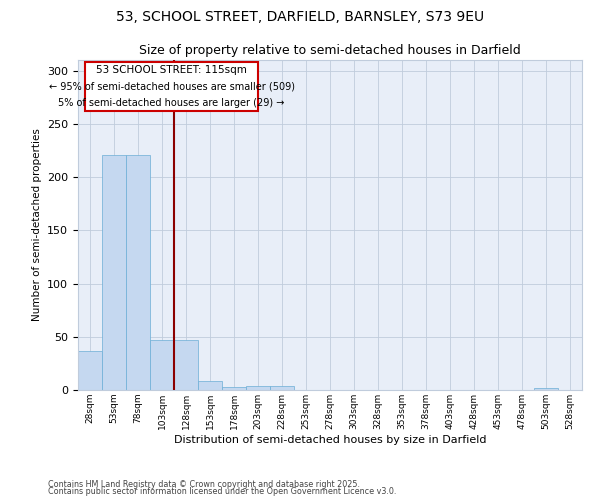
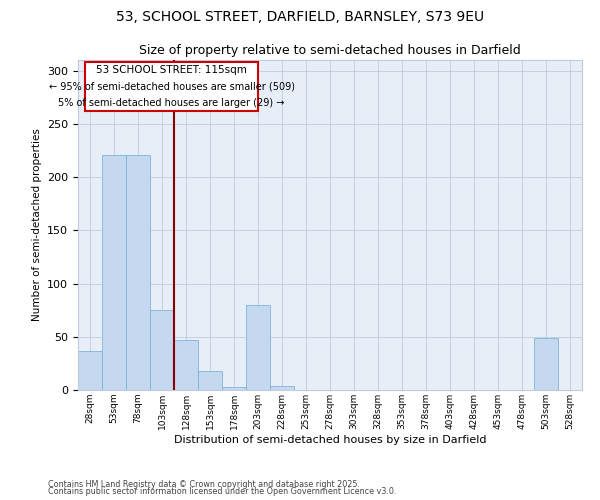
103sqm: 47 -> 75
153sqm: 8 -> 18
203sqm: 4 -> 80
503sqm: 2 -> 49
